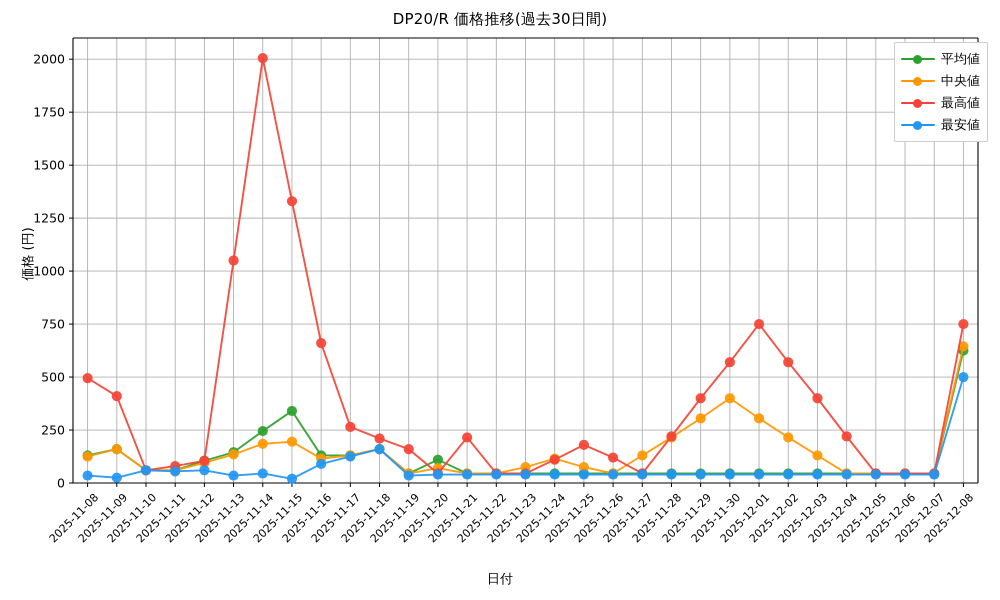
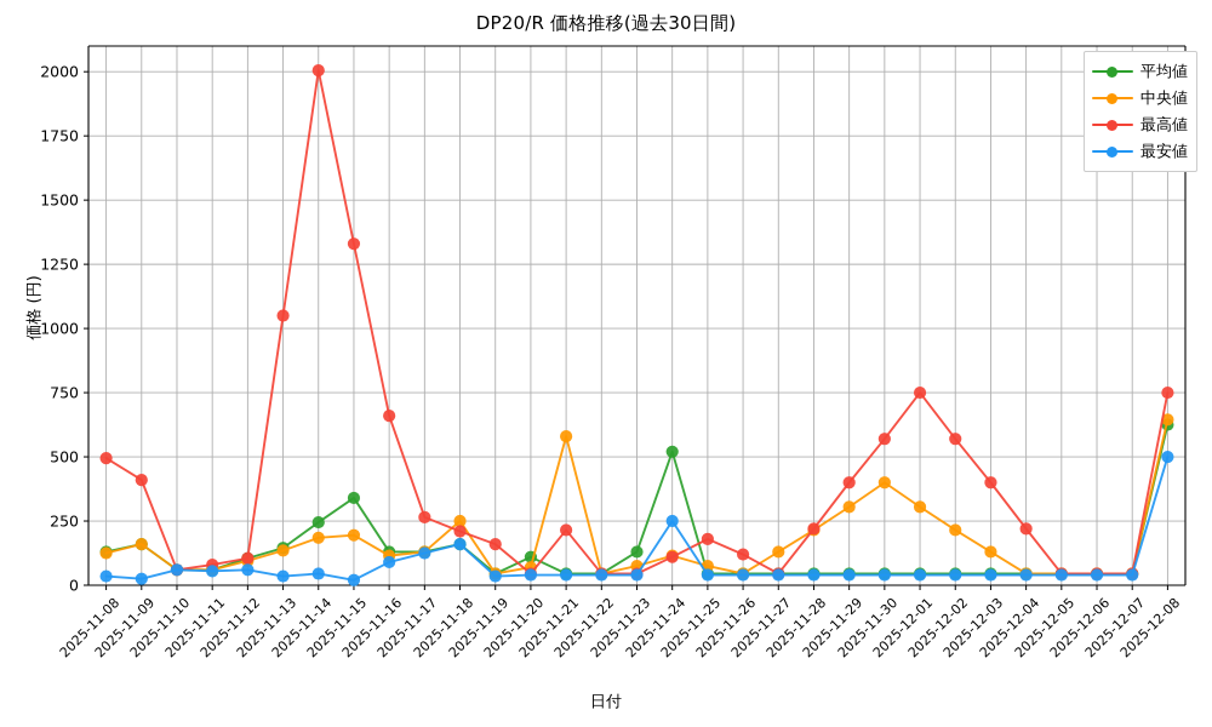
中央値/2025-11-18: 160 -> 250
中央値/2025-11-21: 40 -> 580
平均値/2025-11-23: 40 -> 130
平均値/2025-11-24: 40 -> 520
最安値/2025-11-24: 40 -> 250
